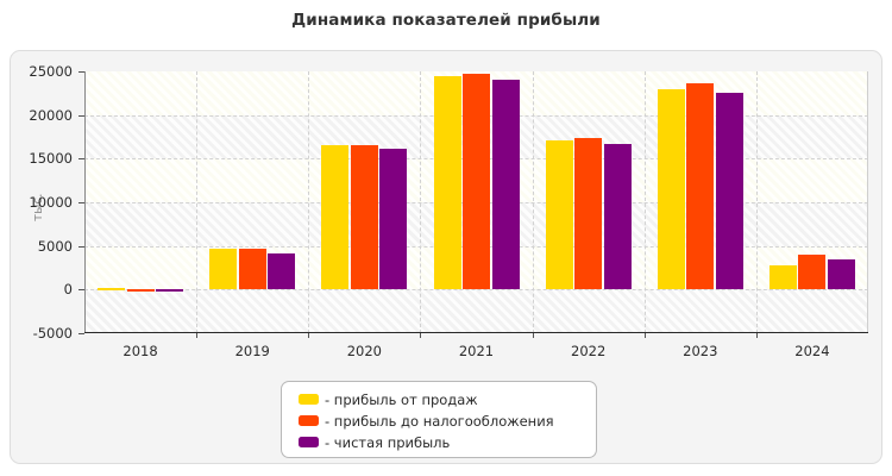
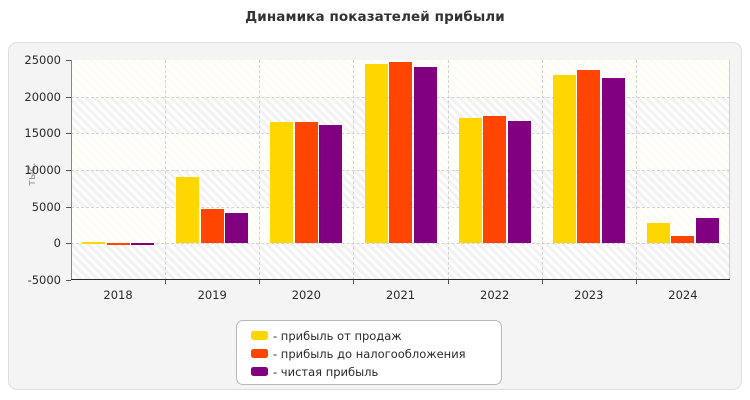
- прибыль от продаж/2019: 5000 -> 9000
- прибыль до налогообложения/2024: 4000 -> 1000
